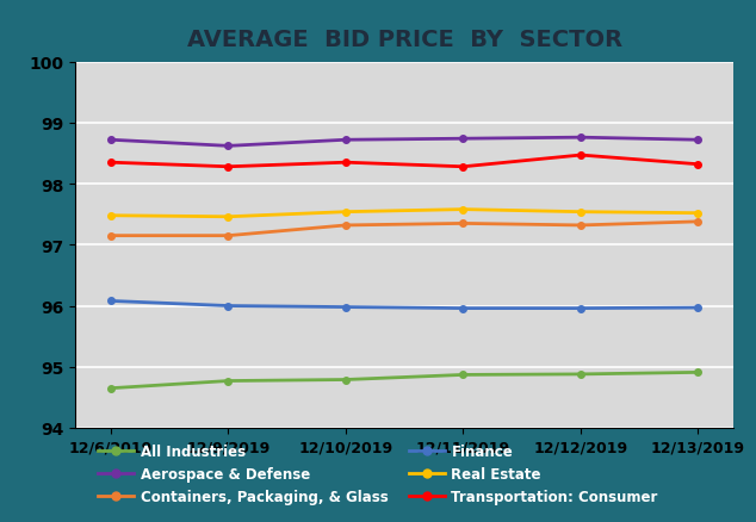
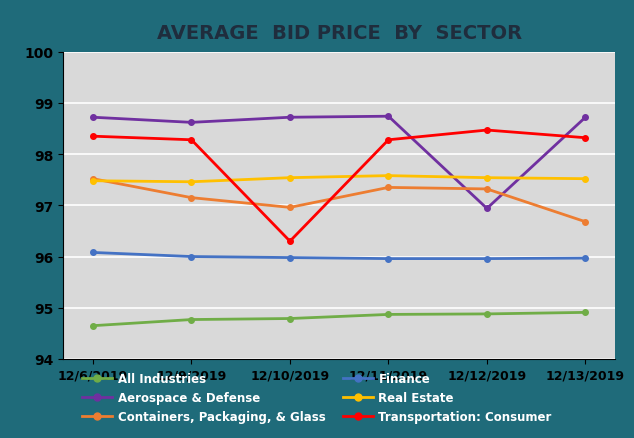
Containers, Packaging, & Glass/12/6/2019: 97.15 -> 97.52
Containers, Packaging, & Glass/12/10/2019: 97.32 -> 96.96
Transportation: Consumer/12/10/2019: 98.35 -> 96.30
Aerospace & Defense/12/12/2019: 98.76 -> 96.94
Containers, Packaging, & Glass/12/13/2019: 97.38 -> 96.68
